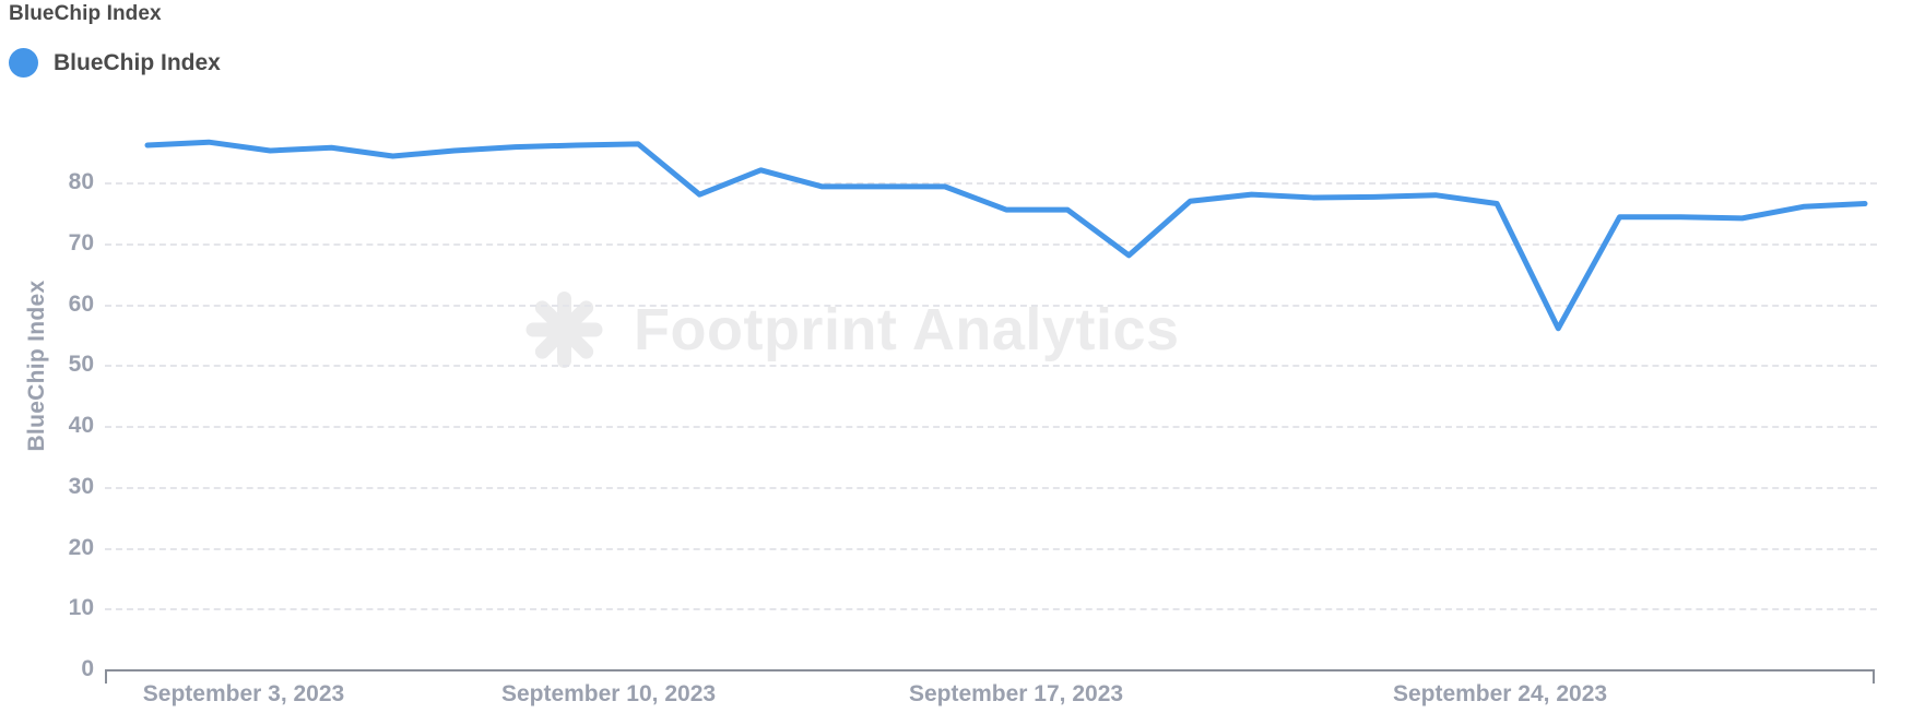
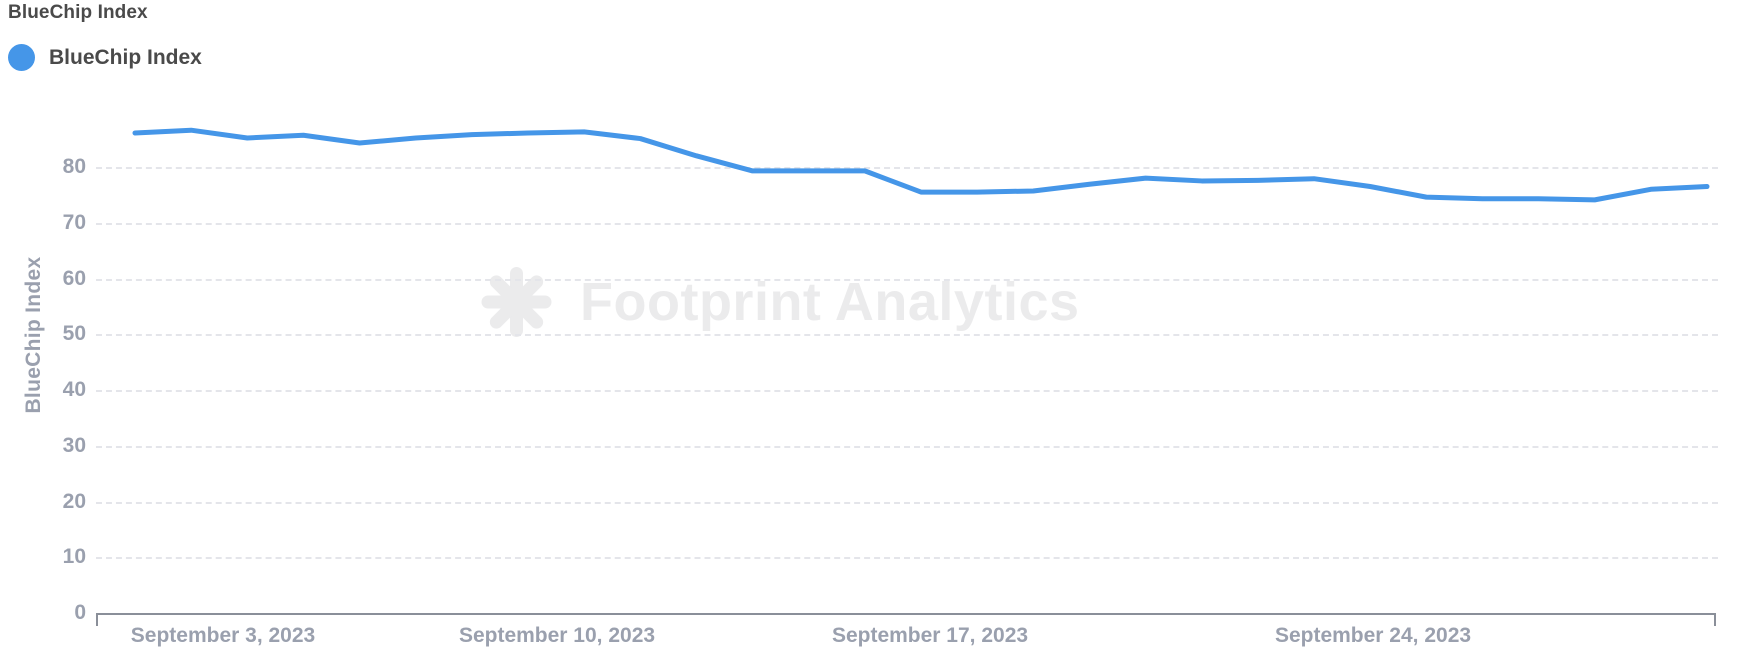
September 10, 2023: 78 -> 85
September 17, 2023: 68 -> 76
September 24, 2023: 56 -> 75
